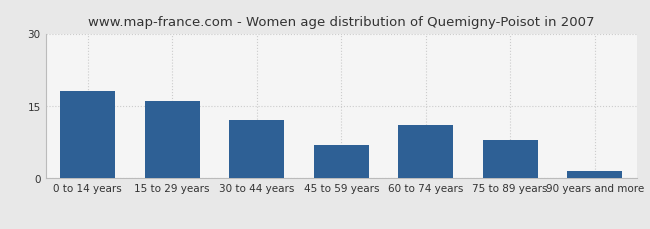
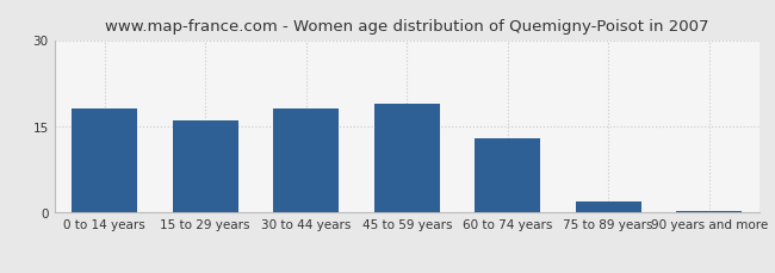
30 to 44 years: 12.0 -> 18.0
45 to 59 years: 7.0 -> 19.0
60 to 74 years: 11.0 -> 13.0
75 to 89 years: 8.0 -> 2.0
90 years and more: 1.5 -> 0.3
